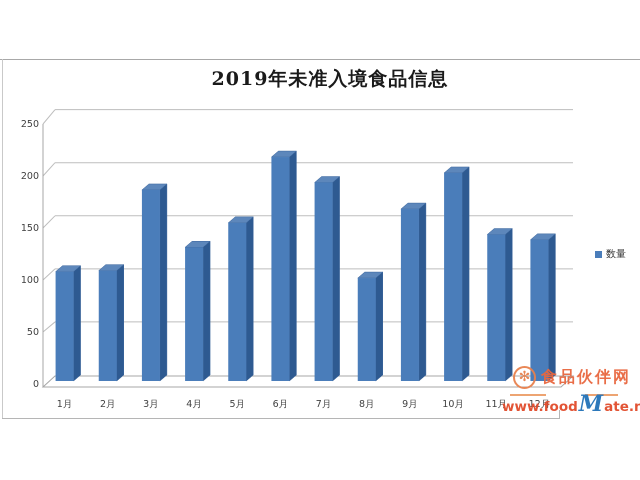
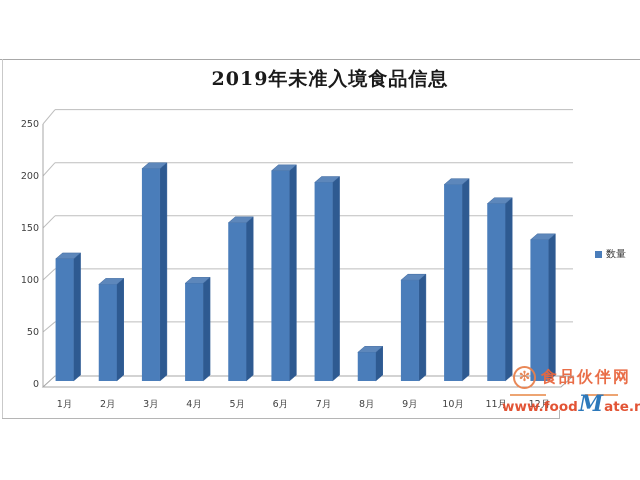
1月: 103 -> 115
2月: 104 -> 91
3月: 180 -> 200
4月: 126 -> 92
6月: 211 -> 198
8月: 97 -> 27
9月: 162 -> 95
10月: 196 -> 185
11月: 138 -> 167
